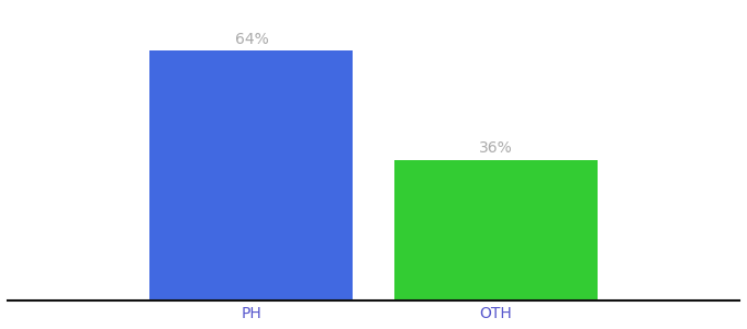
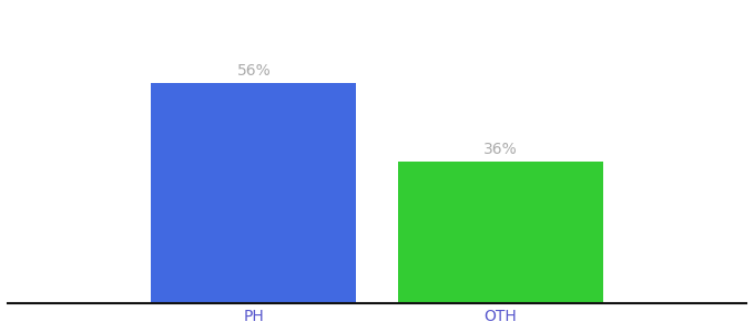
PH: 64% -> 56%
